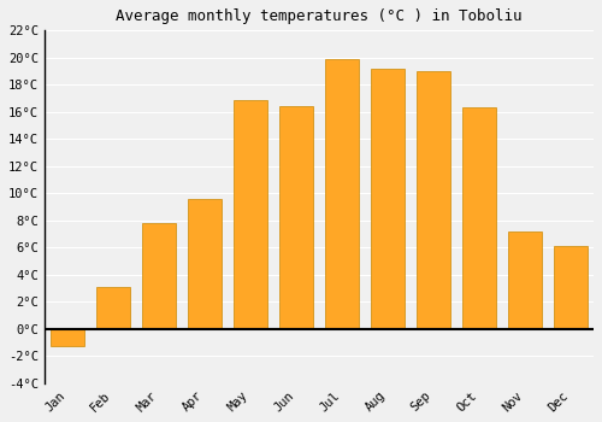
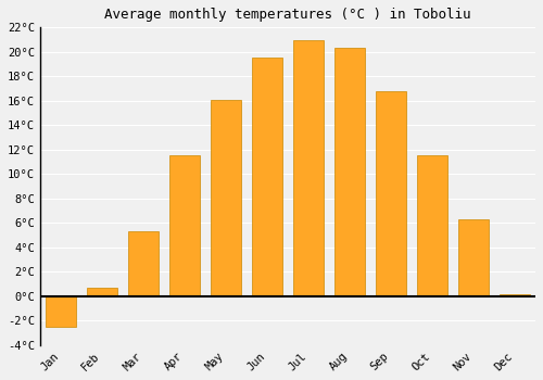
Jan: -1.3°C -> -2.5°C
Feb: 3.1°C -> 0.7°C
Mar: 7.8°C -> 5.3°C
Apr: 9.6°C -> 11.5°C
May: 16.9°C -> 16.1°C
Jun: 16.4°C -> 19.5°C
Jul: 19.9°C -> 21.0°C
Aug: 19.2°C -> 20.3°C
Sep: 19.0°C -> 16.8°C
Oct: 16.3°C -> 11.5°C
Nov: 7.2°C -> 6.3°C
Dec: 6.1°C -> 0.2°C
